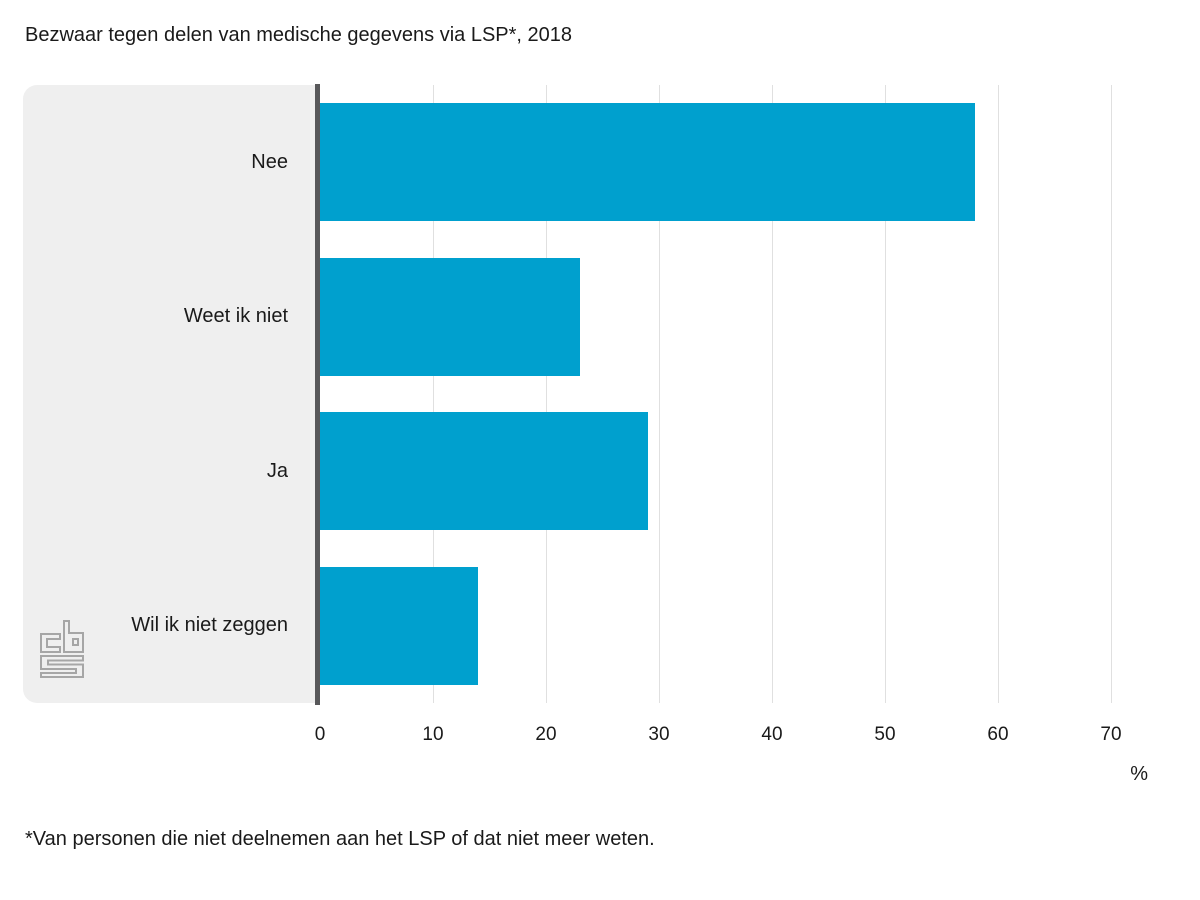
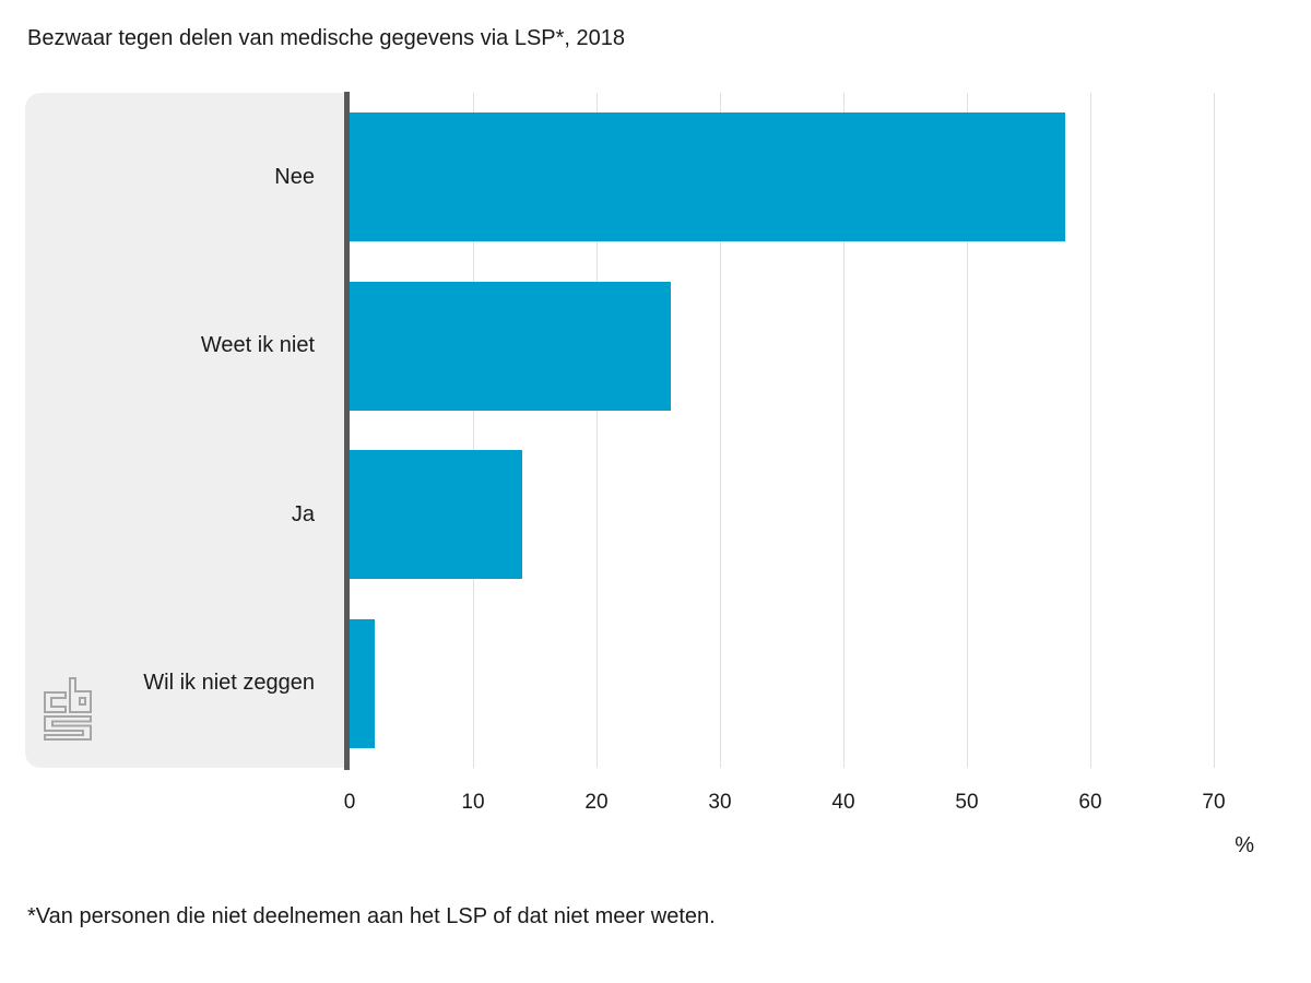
Weet ik niet: 23 -> 26
Ja: 29 -> 14
Wil ik niet zeggen: 14 -> 2
